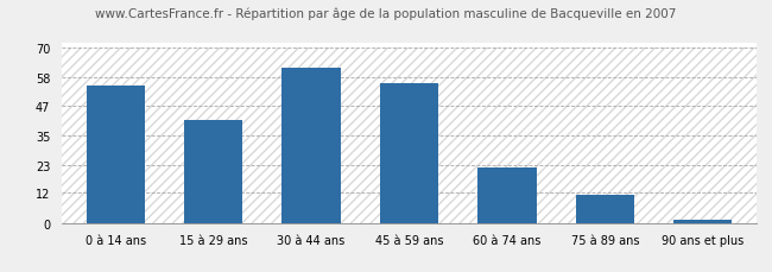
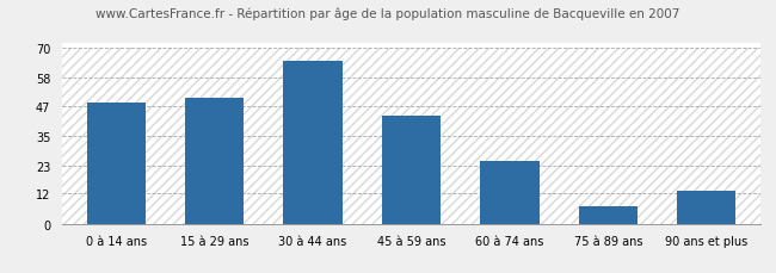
0 à 14 ans: 55 -> 48
15 à 29 ans: 41 -> 50
30 à 44 ans: 62 -> 65
45 à 59 ans: 56 -> 43
60 à 74 ans: 22 -> 25
75 à 89 ans: 11 -> 7
90 ans et plus: 1 -> 13
